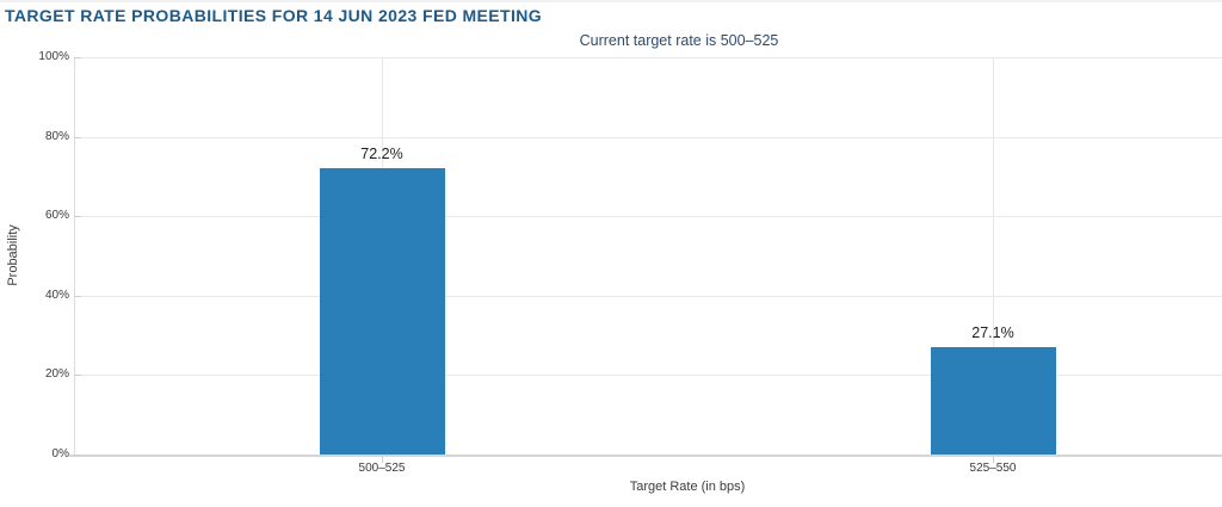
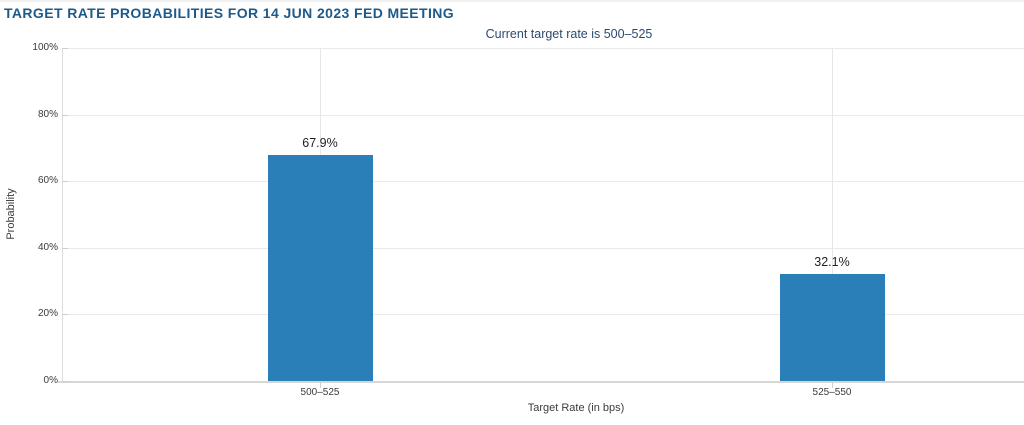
500–525: 72.2% -> 67.9%
525–550: 27.1% -> 32.1%
